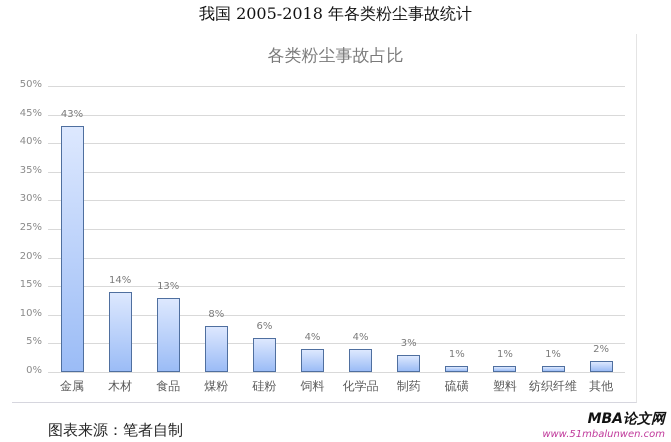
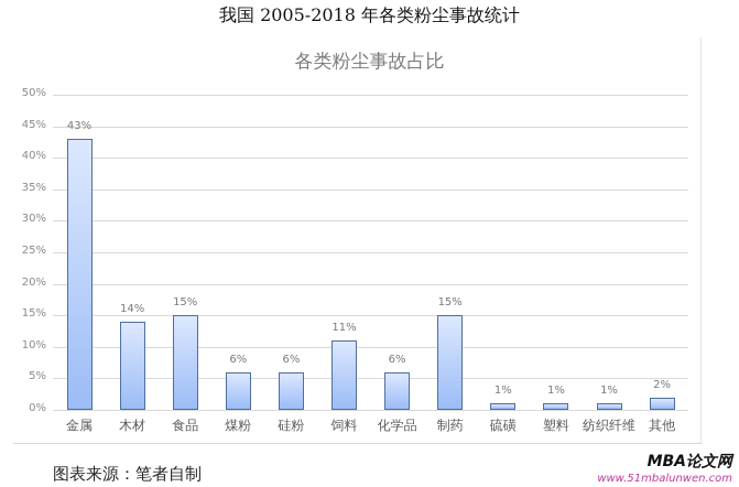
食品: 13% -> 15%
煤粉: 8% -> 6%
饲料: 4% -> 11%
化学品: 4% -> 6%
制药: 3% -> 15%
